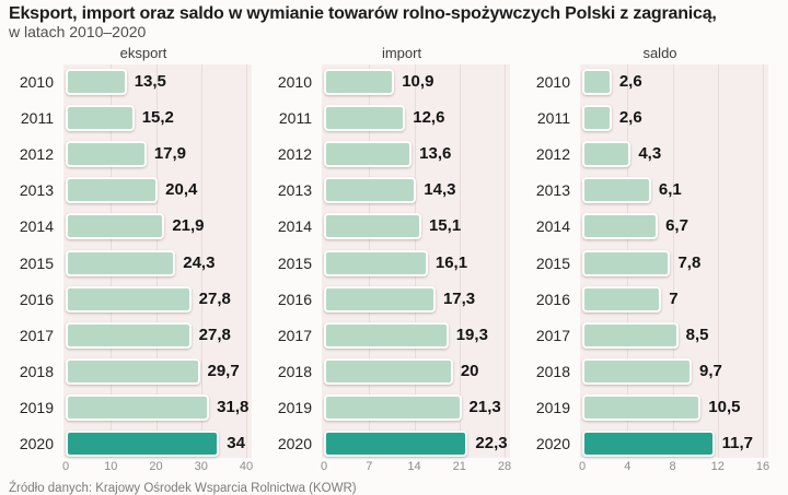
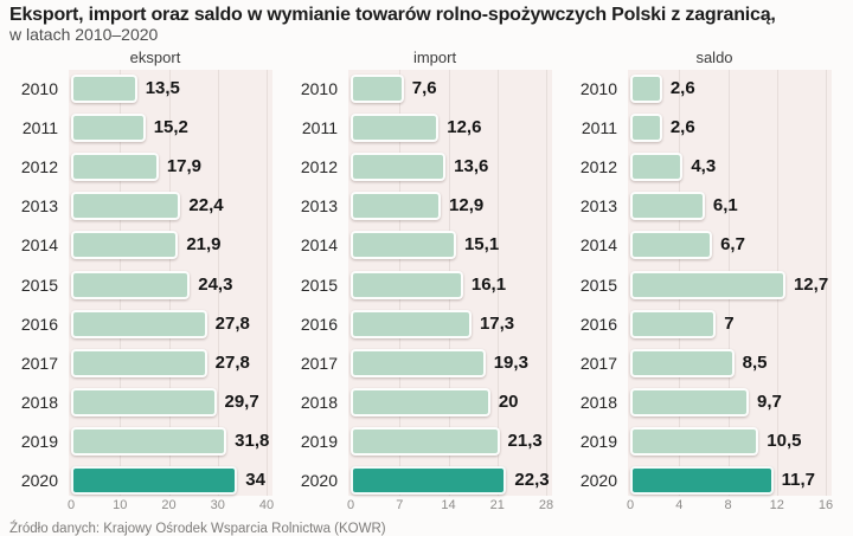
eksport/2013: 20,4 -> 22,4
import/2010: 10,9 -> 7,6
import/2013: 14,3 -> 12,9
saldo/2015: 7,8 -> 12,7
